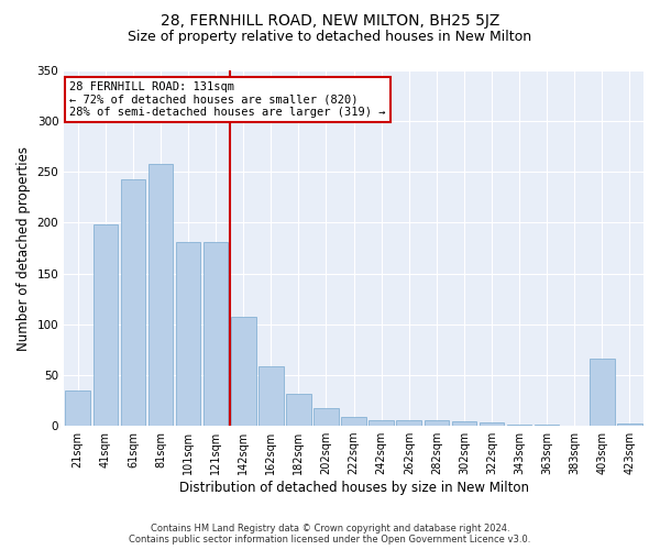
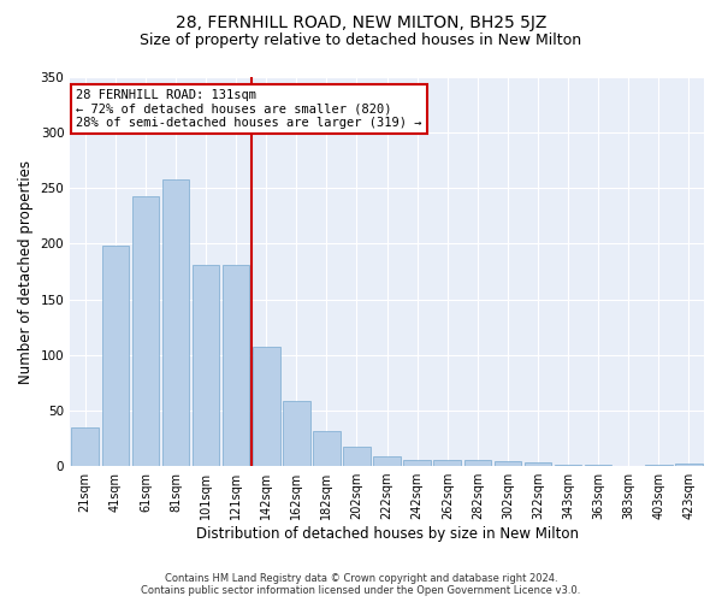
403sqm: 66 -> 1
